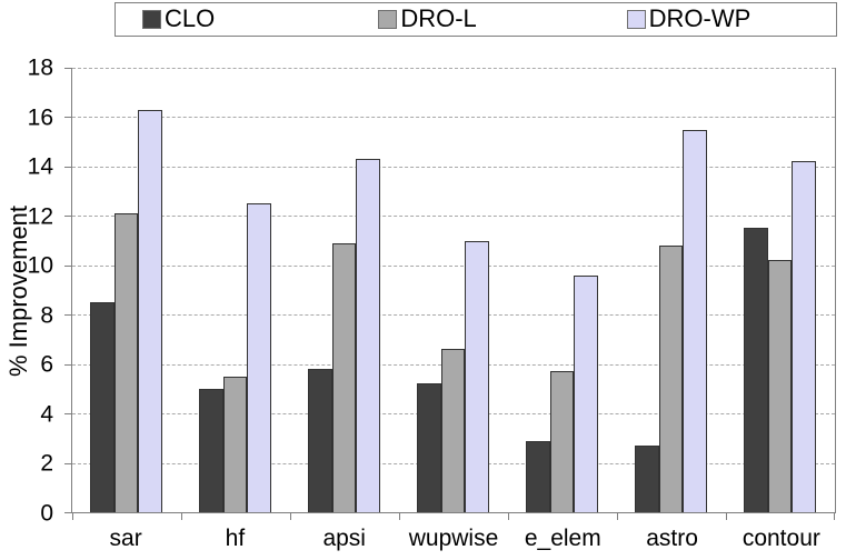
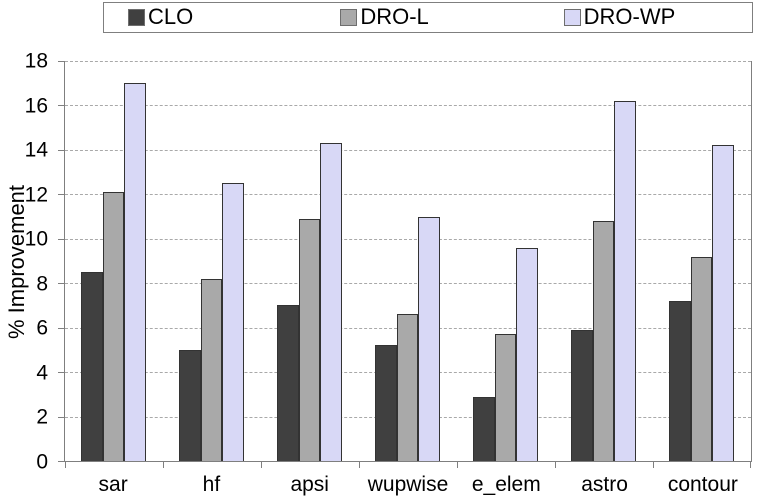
DRO-WP/sar: 16.3 -> 17.0
DRO-L/hf: 5.5 -> 8.2
CLO/apsi: 5.8 -> 7.0
CLO/astro: 2.7 -> 5.9
DRO-WP/astro: 15.5 -> 16.2
CLO/contour: 11.5 -> 7.2
DRO-L/contour: 10.2 -> 9.2
